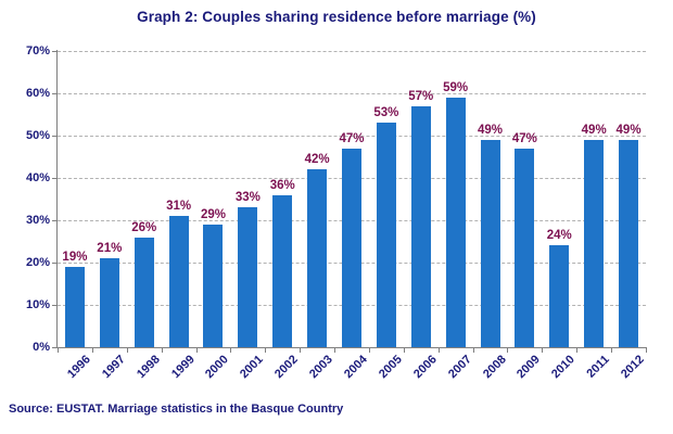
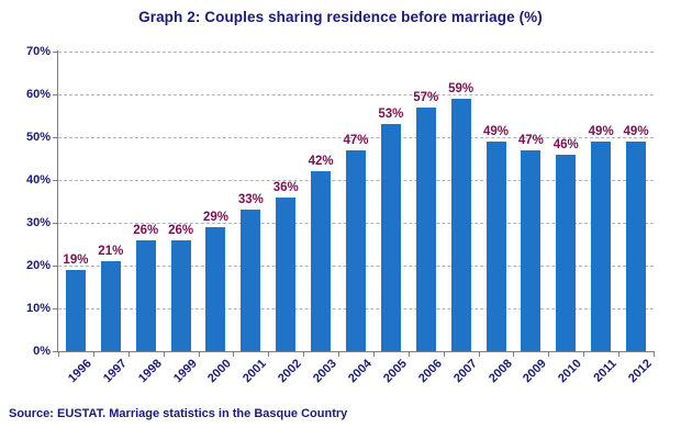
1999: 31% -> 26%
2010: 24% -> 46%
